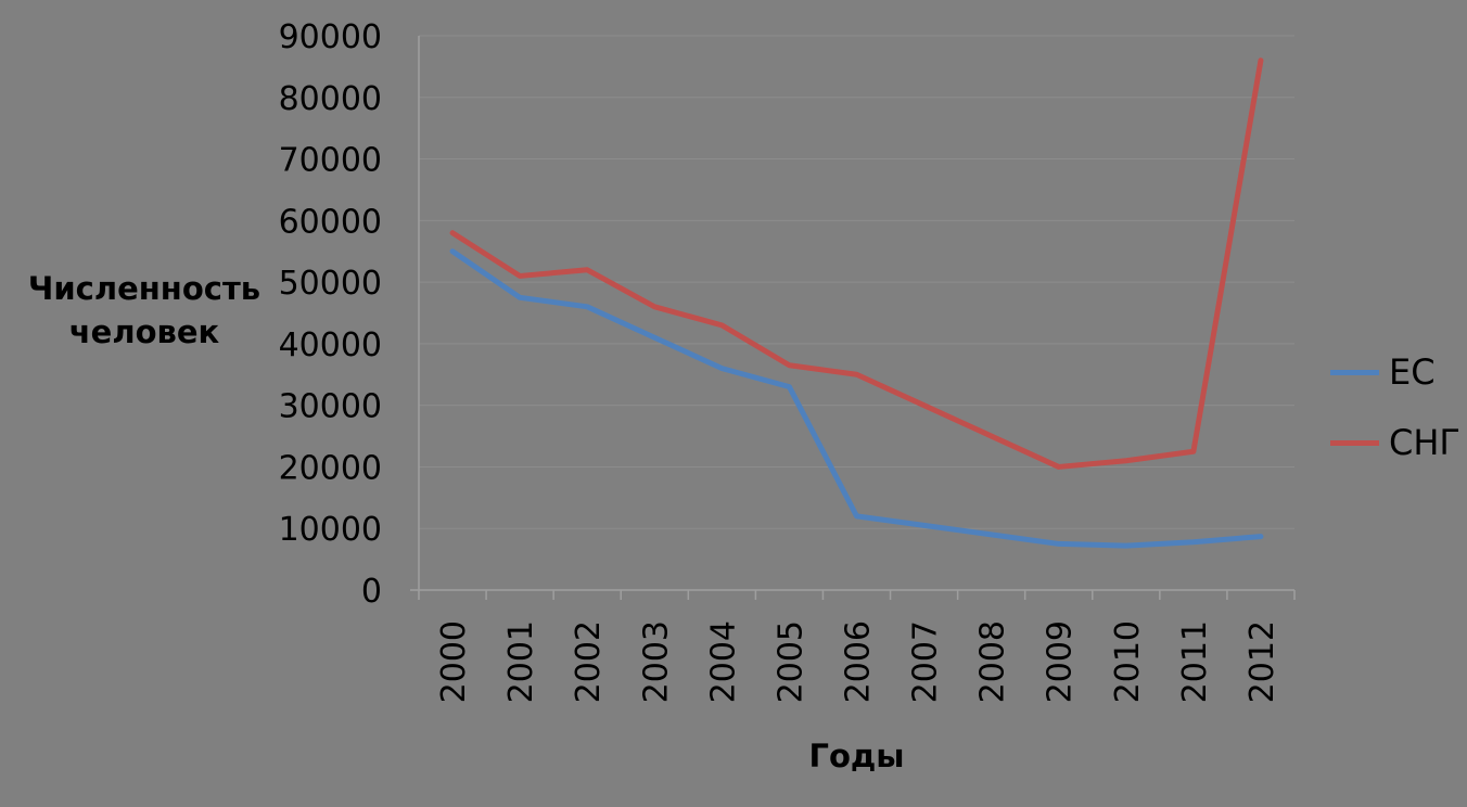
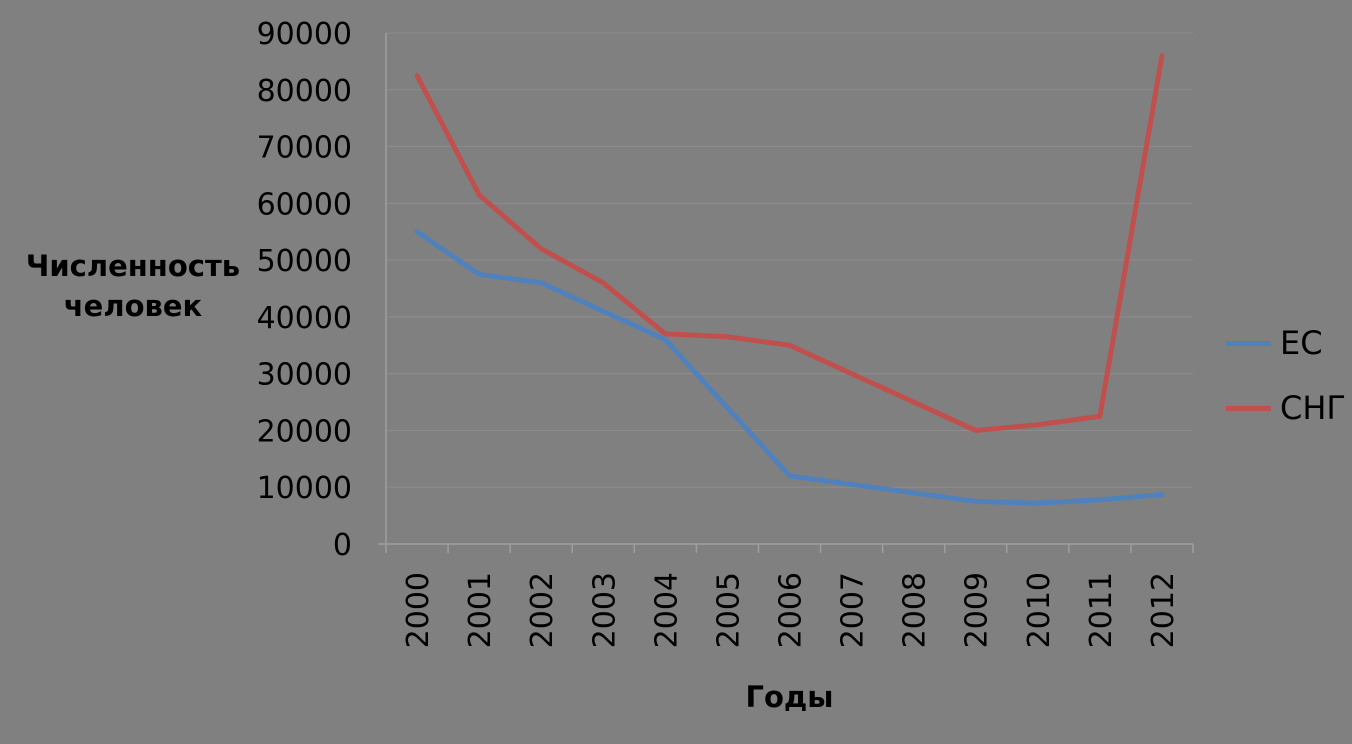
СНГ/2000: 58000 -> 82000
СНГ/2001: 51000 -> 62000
СНГ/2004: 43000 -> 37000
ЕС/2005: 33000 -> 24000
